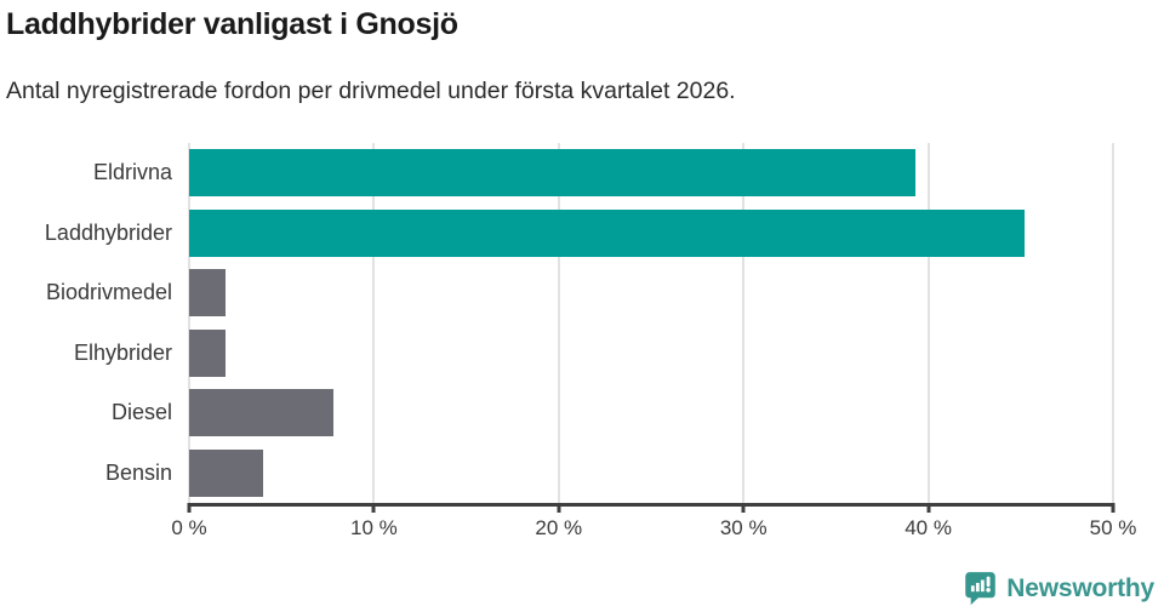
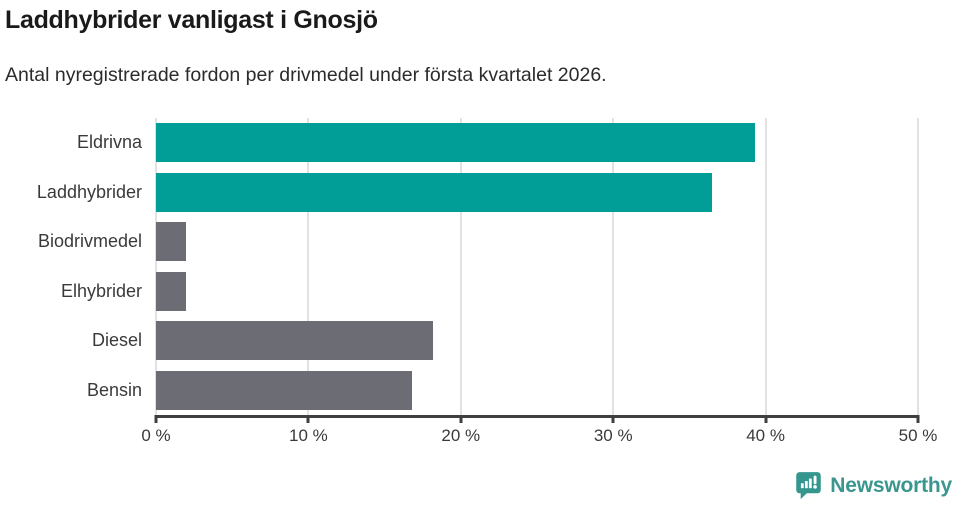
Laddhybrider: 45.2% -> 36.5%
Diesel: 7.8% -> 18.2%
Bensin: 4.0% -> 16.8%
